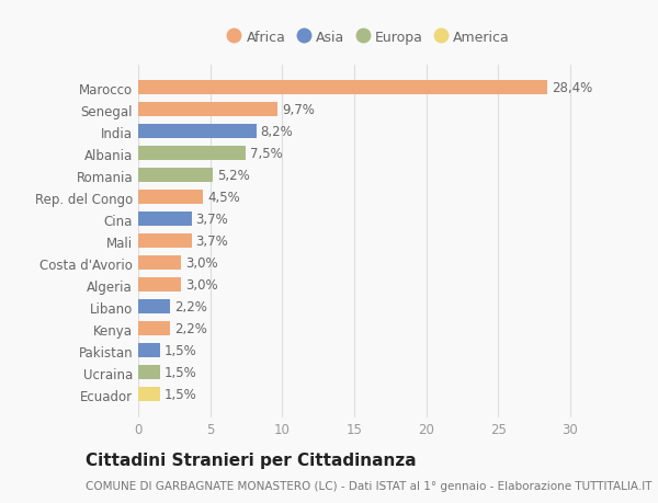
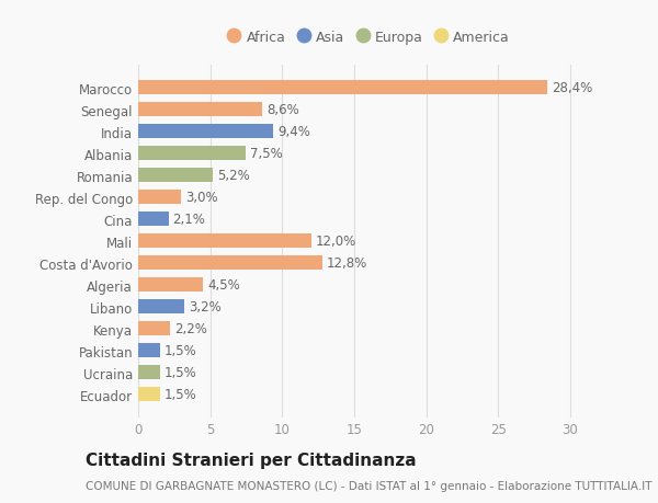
Senegal: 9,7% -> 8,6%
India: 8,2% -> 9,4%
Rep. del Congo: 4,5% -> 3,0%
Cina: 3,7% -> 2,1%
Mali: 3,7% -> 12,0%
Costa d'Avorio: 3,0% -> 12,8%
Algeria: 3,0% -> 4,5%
Libano: 2,2% -> 3,2%
